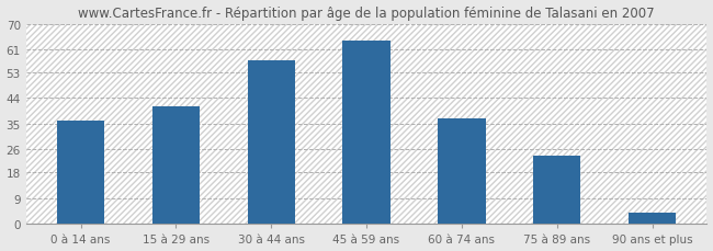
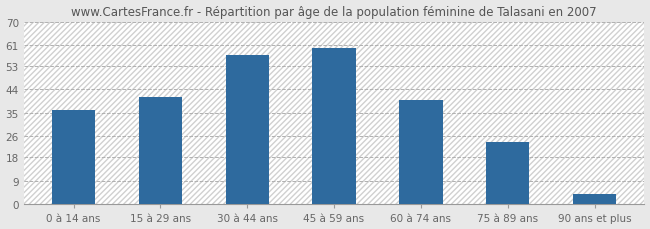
45 à 59 ans: 64 -> 60
60 à 74 ans: 37 -> 40
